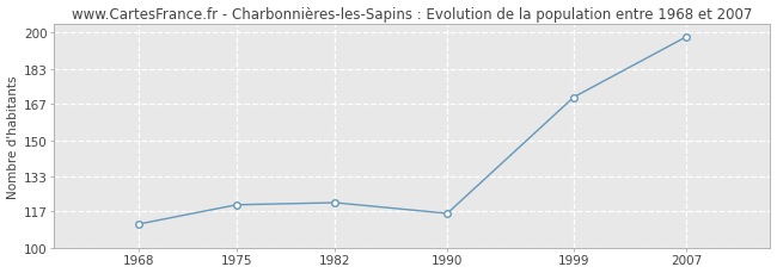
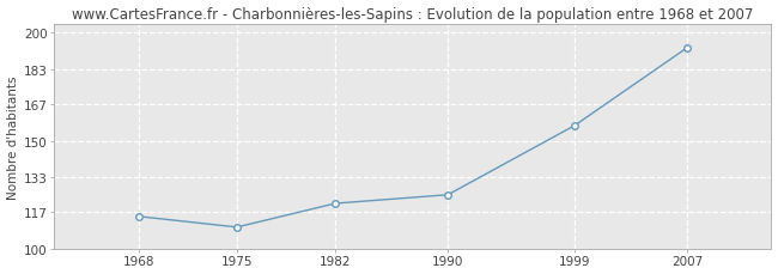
1968: 111 -> 115
1975: 120 -> 110
1990: 116 -> 125
1999: 170 -> 157
2007: 198 -> 193
